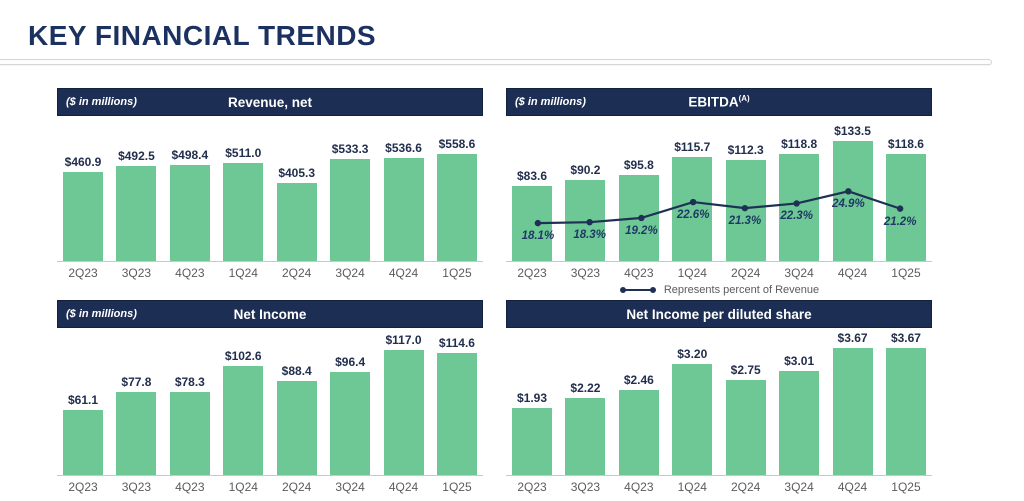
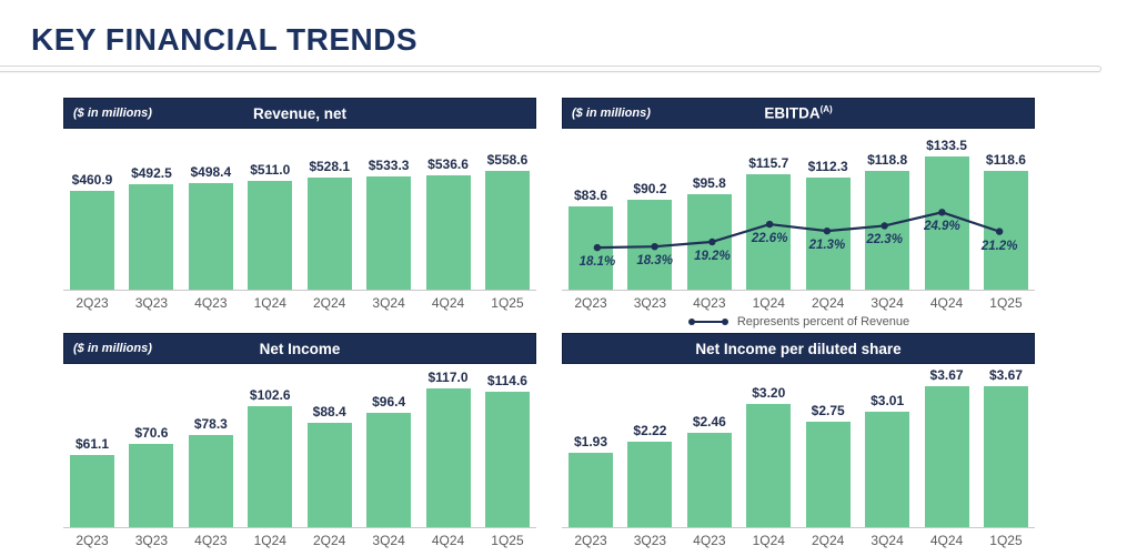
Revenue, net/2Q24: $405.3 -> $528.1
Net Income/3Q23: $77.8 -> $70.6
